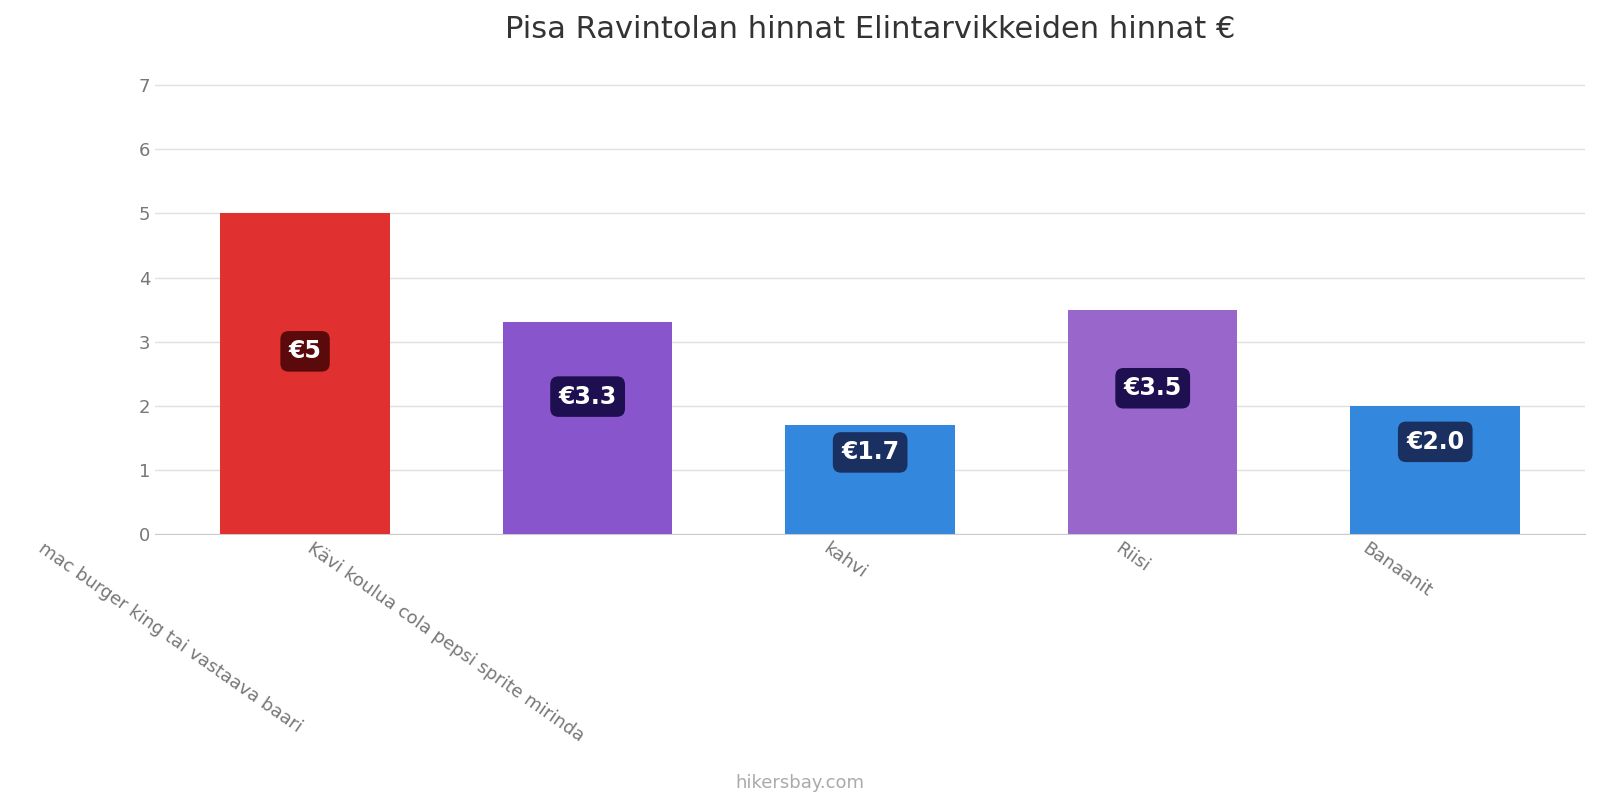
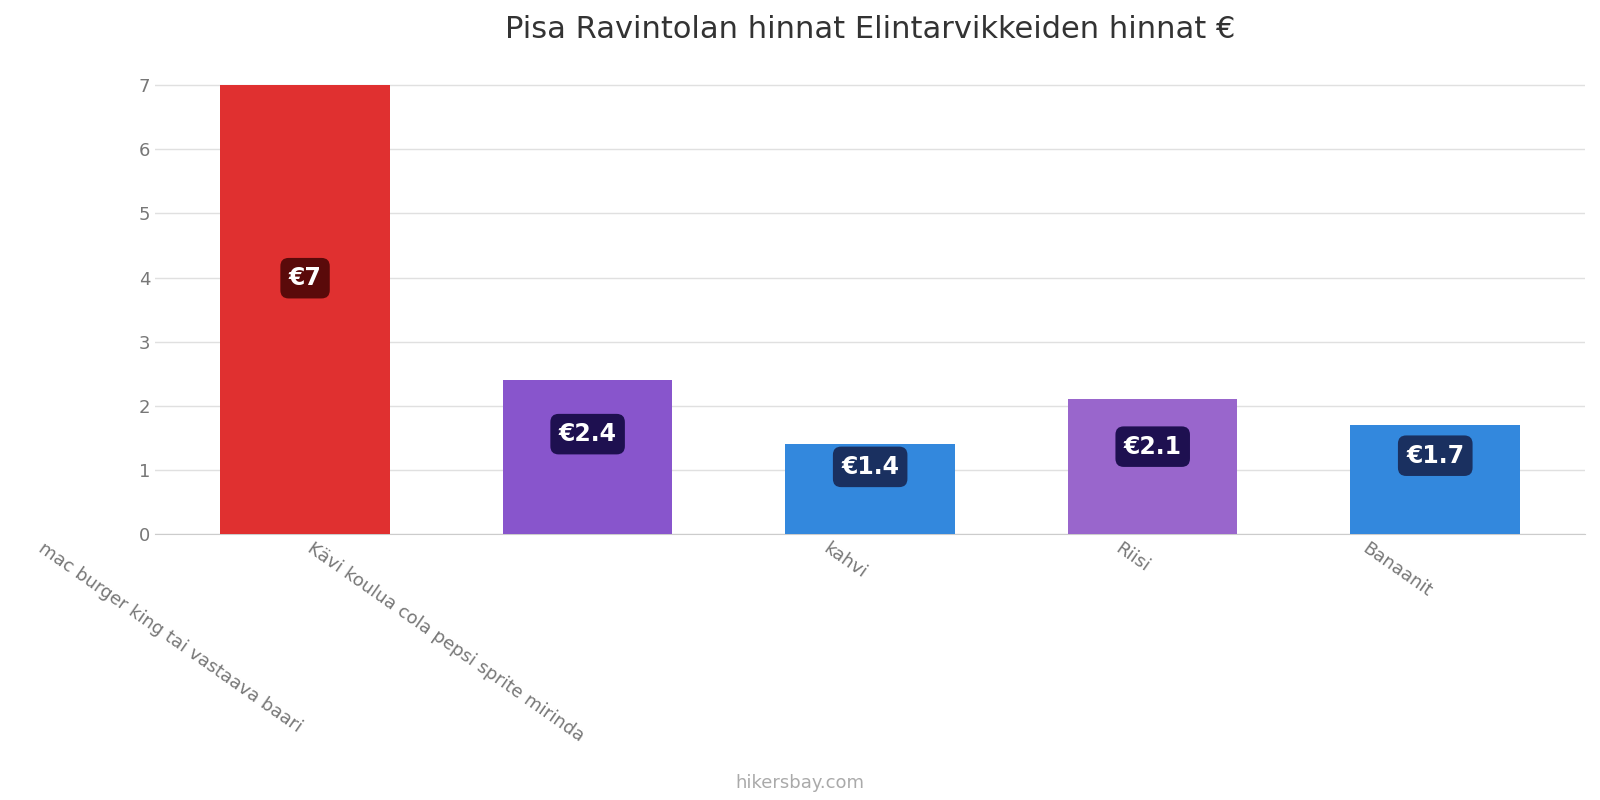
mac burger king tai vastaava baari: €5 -> €7
Kävi koulua cola pepsi sprite mirinda: €3.3 -> €2.4
kahvi: €1.7 -> €1.4
Riisi: €3.5 -> €2.1
Banaanit: €2.0 -> €1.7
